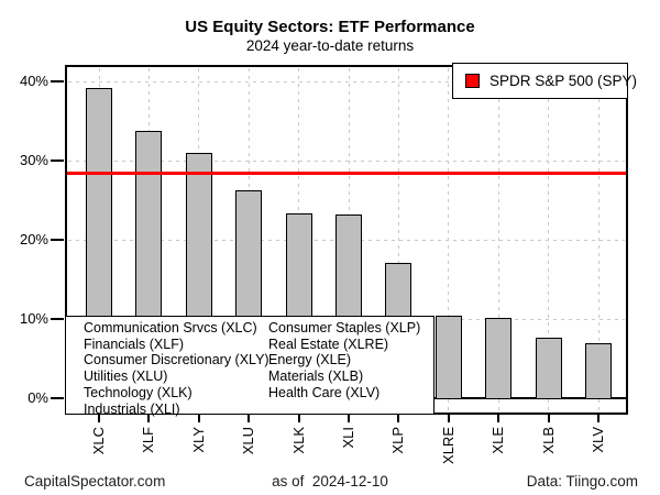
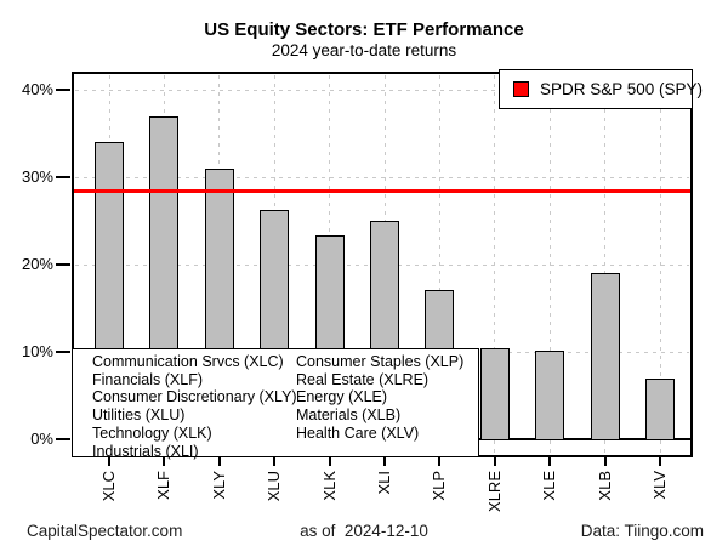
XLC: 39% -> 34%
XLF: 34% -> 37%
XLI: 23% -> 25%
XLB: 8% -> 19%
